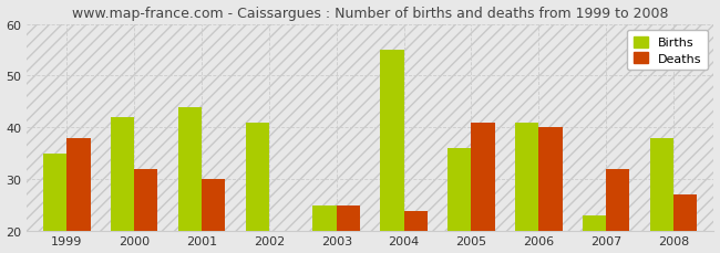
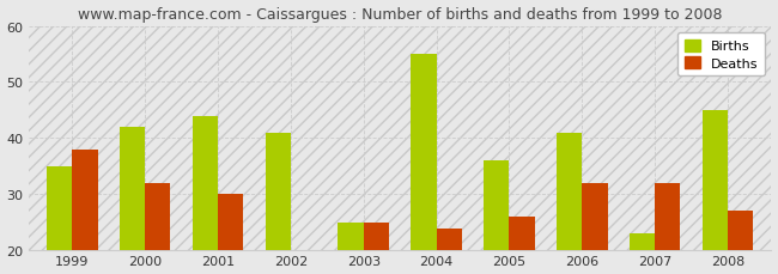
Deaths/2005: 41 -> 26
Deaths/2006: 40 -> 32
Births/2008: 38 -> 45
